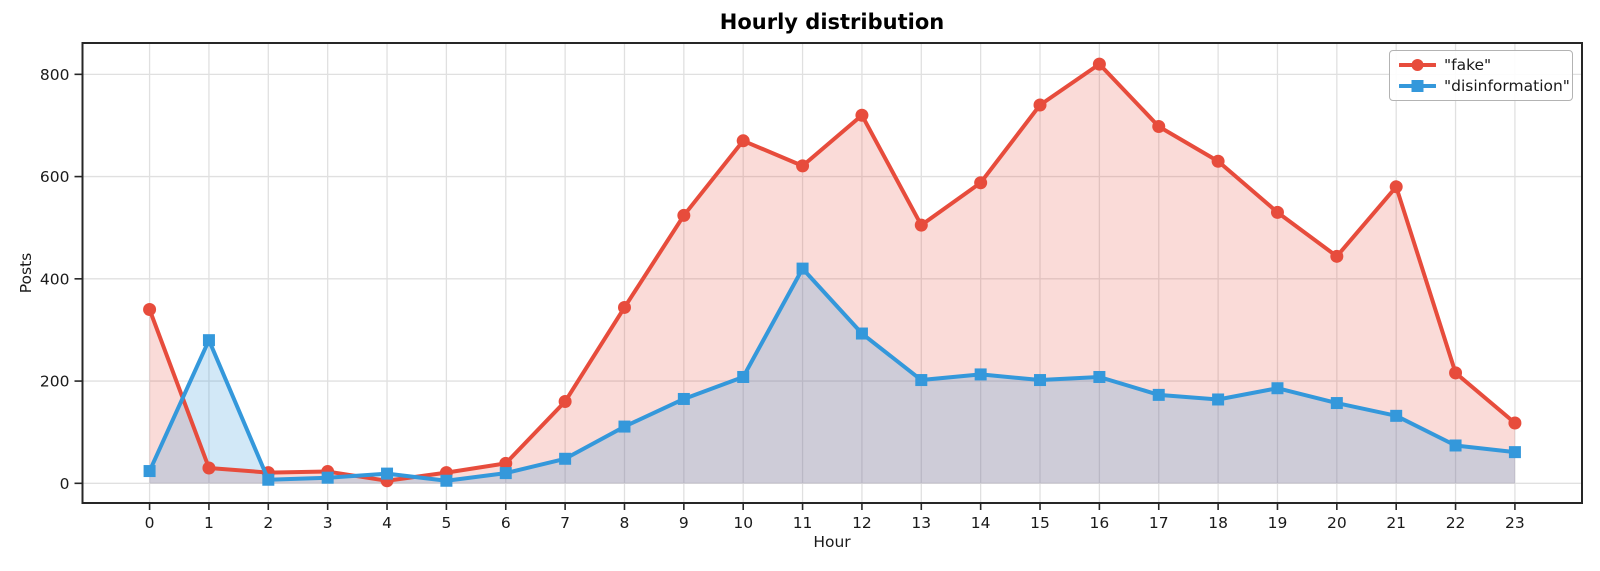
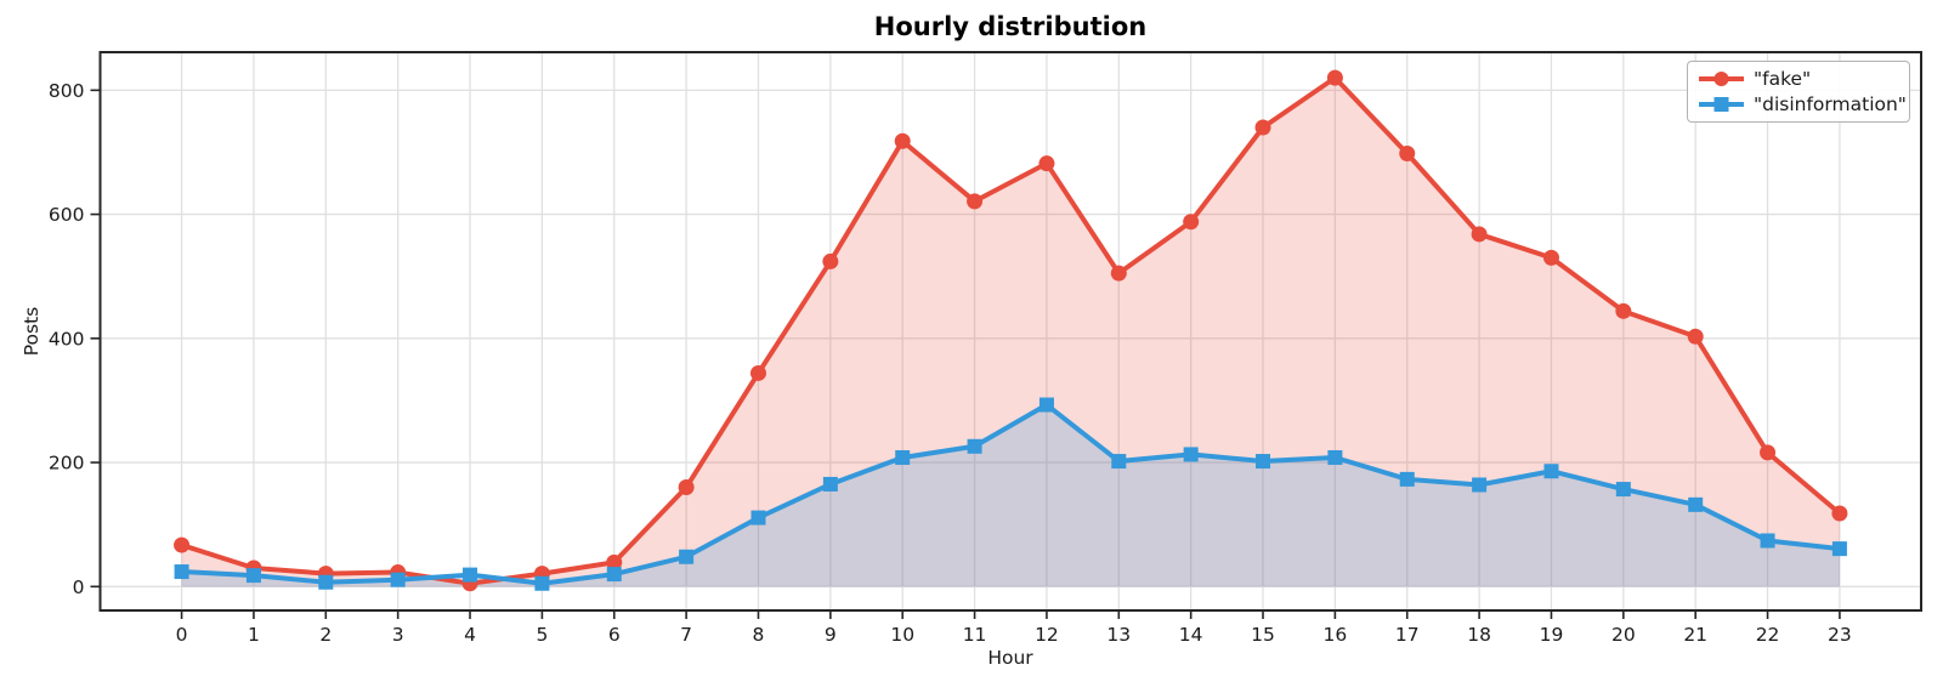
"fake"/0: 340 -> 70
"disinformation"/1: 280 -> 20
"fake"/10: 670 -> 720
"disinformation"/11: 420 -> 230
"fake"/12: 720 -> 680
"fake"/18: 630 -> 570
"fake"/21: 580 -> 400
